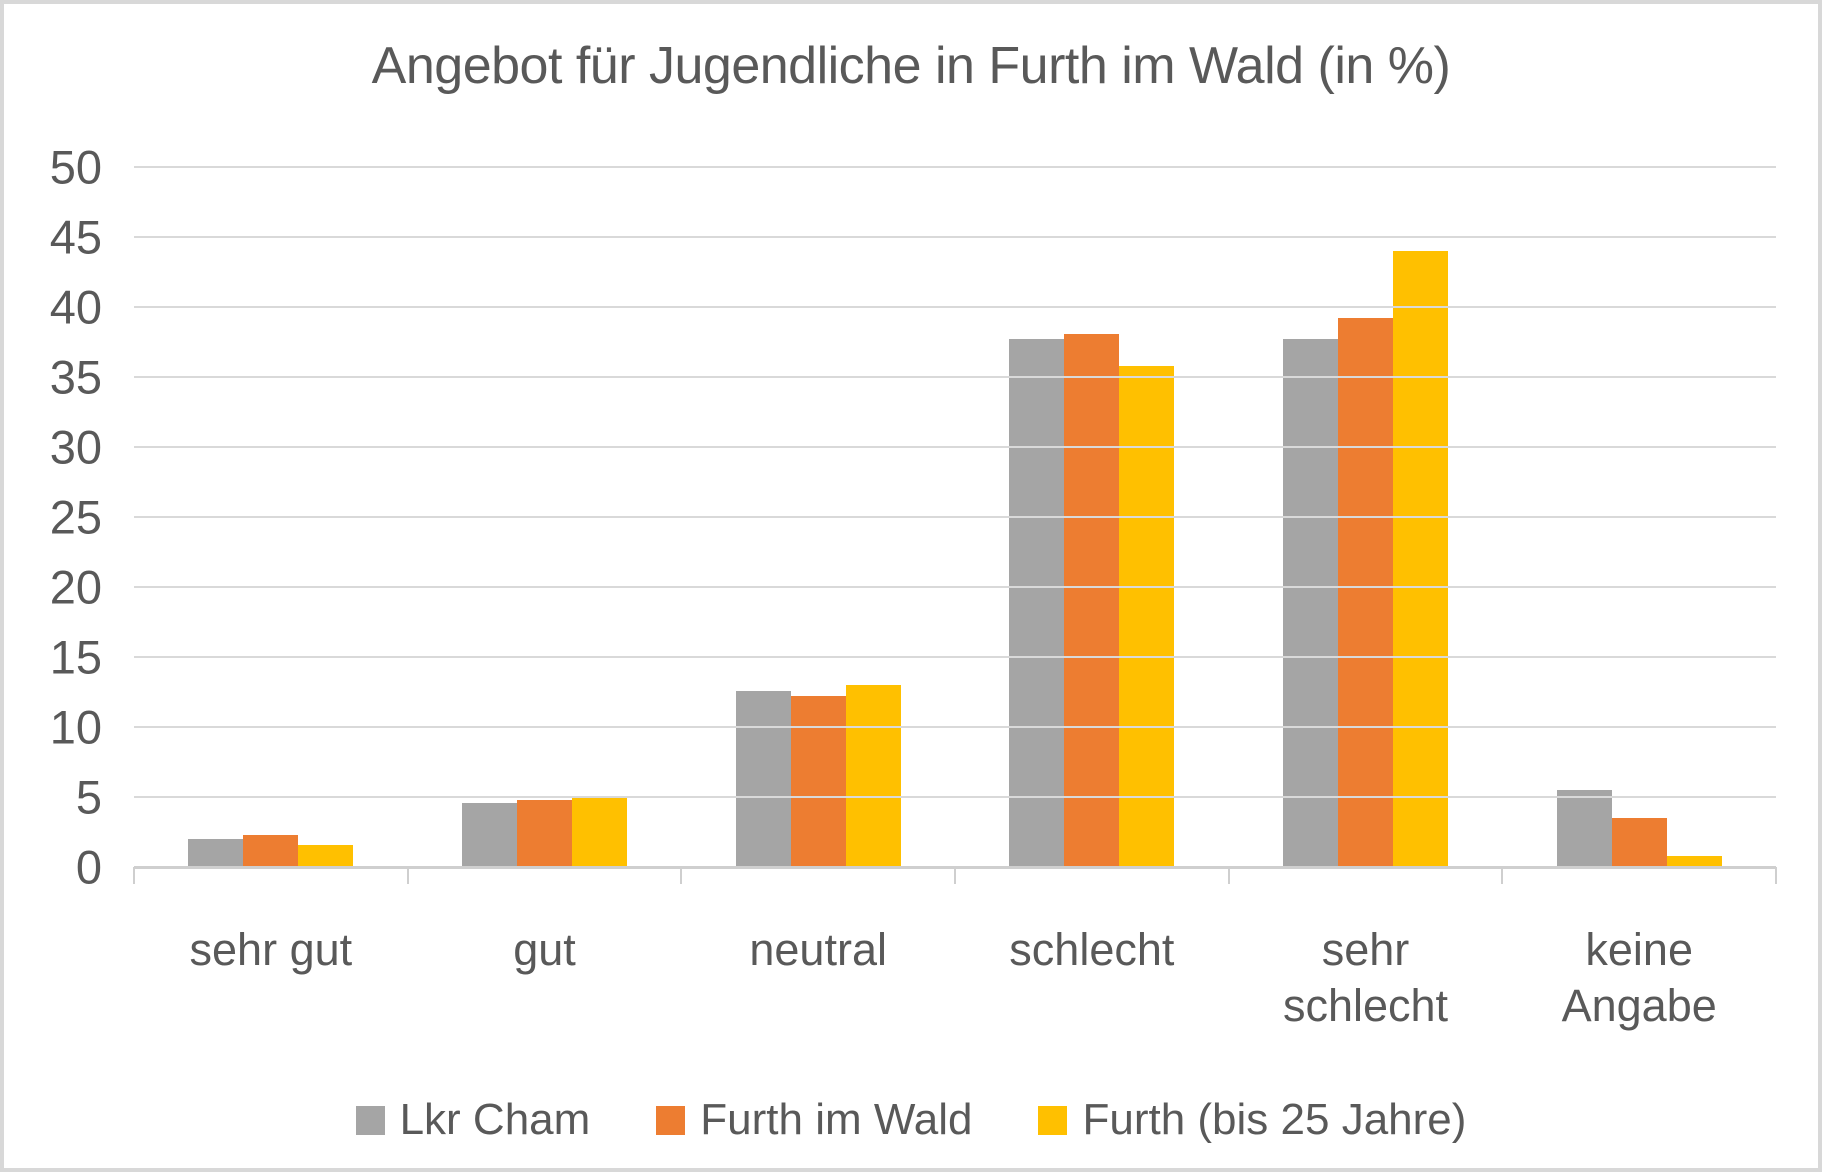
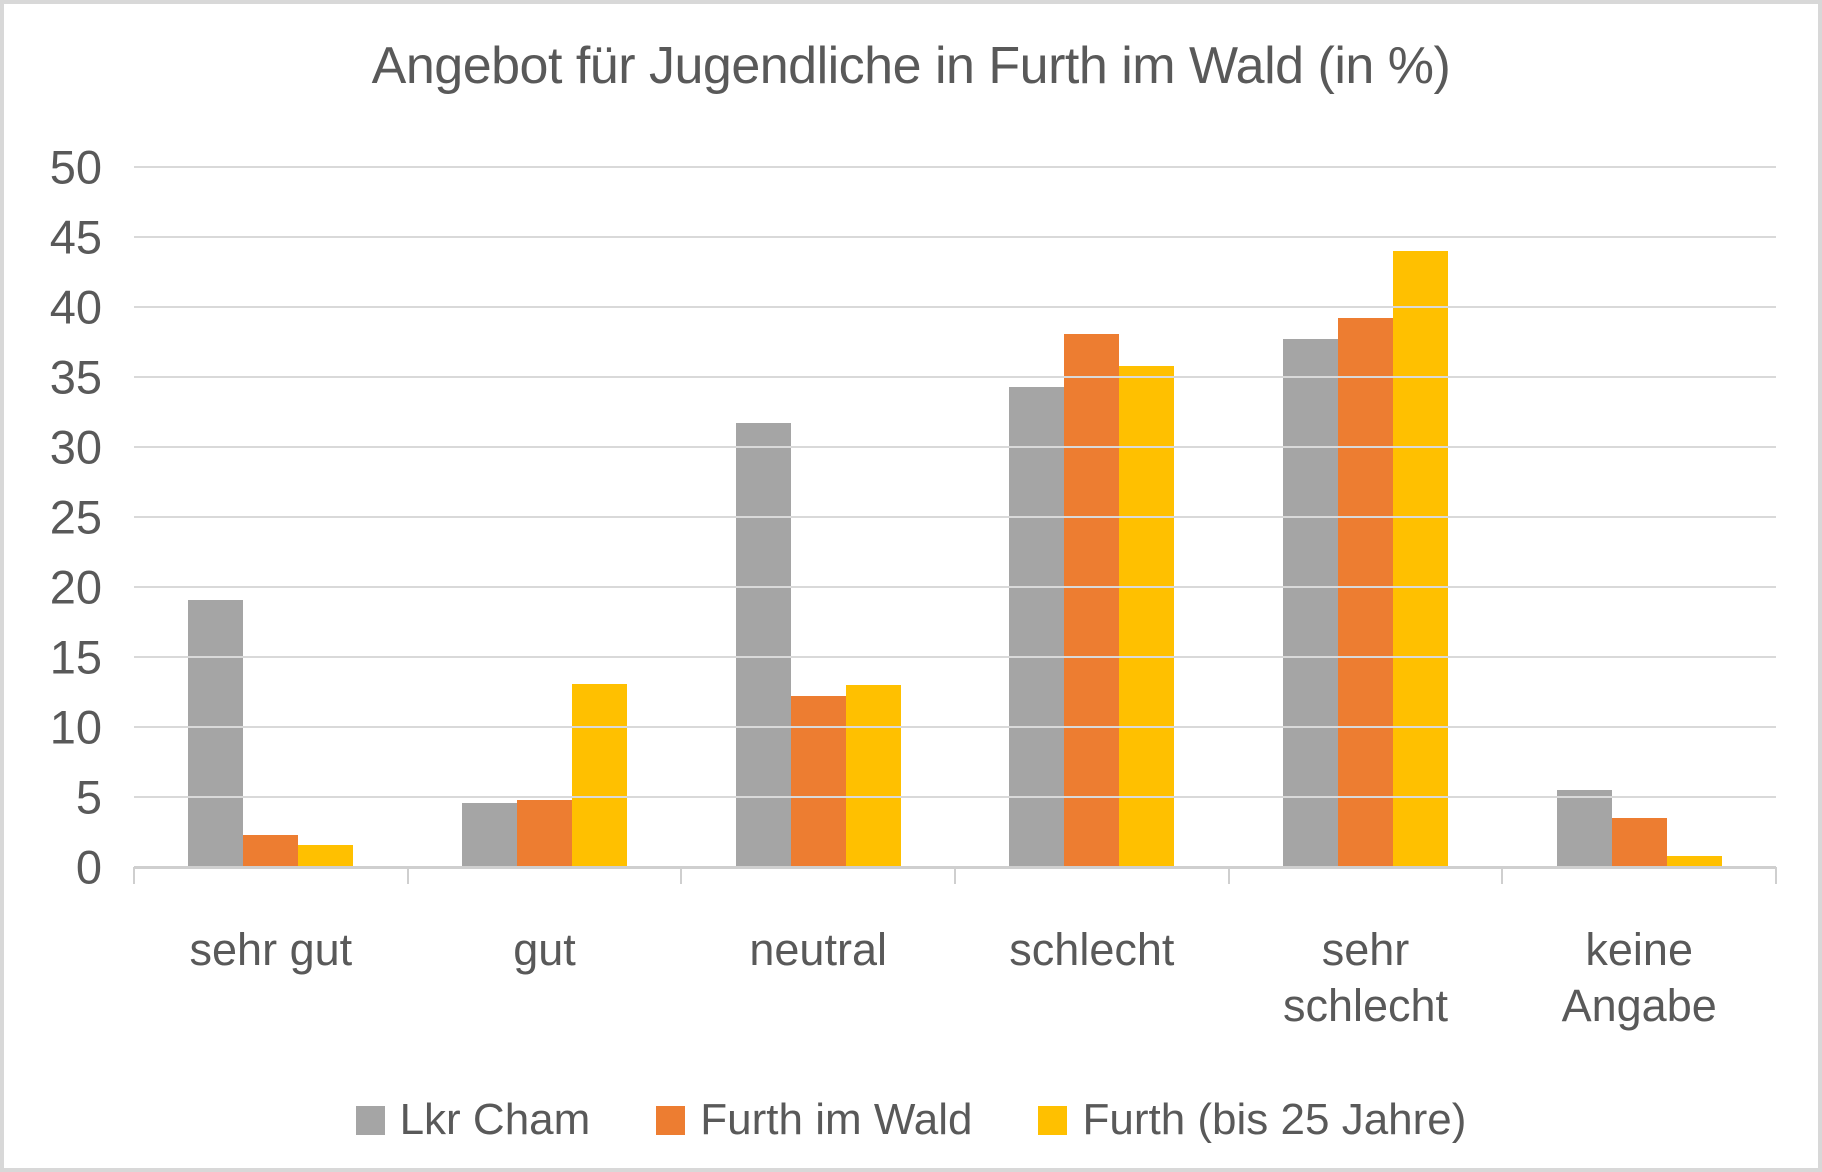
Lkr Cham/sehr gut: 2.0 -> 19.1
Furth (bis 25 Jahre)/gut: 4.9 -> 13.1
Lkr Cham/neutral: 12.6 -> 31.7
Lkr Cham/schlecht: 37.7 -> 34.3
